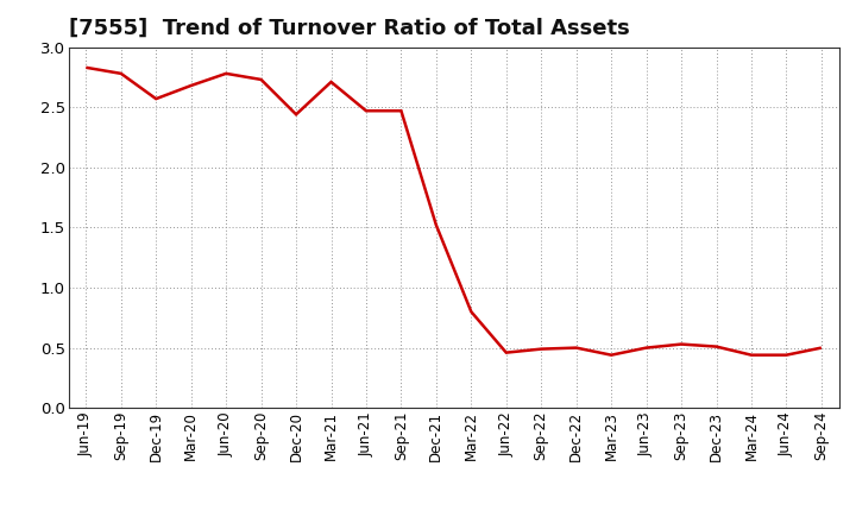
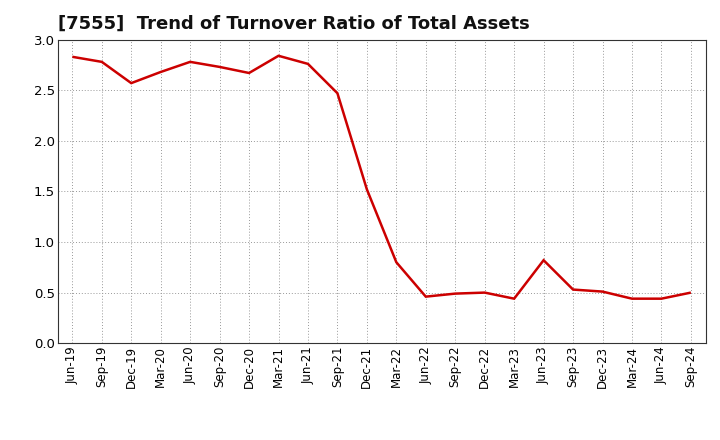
Dec-20: 2.44 -> 2.67
Mar-21: 2.71 -> 2.84
Jun-21: 2.47 -> 2.76
Jun-23: 0.50 -> 0.82
